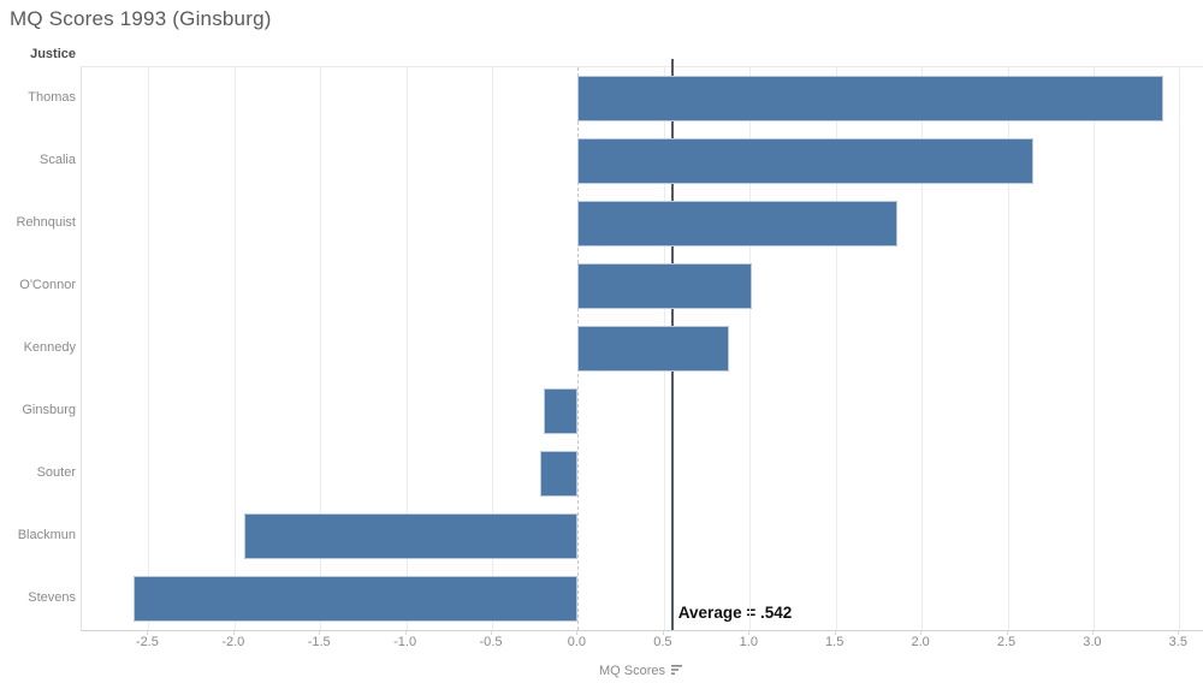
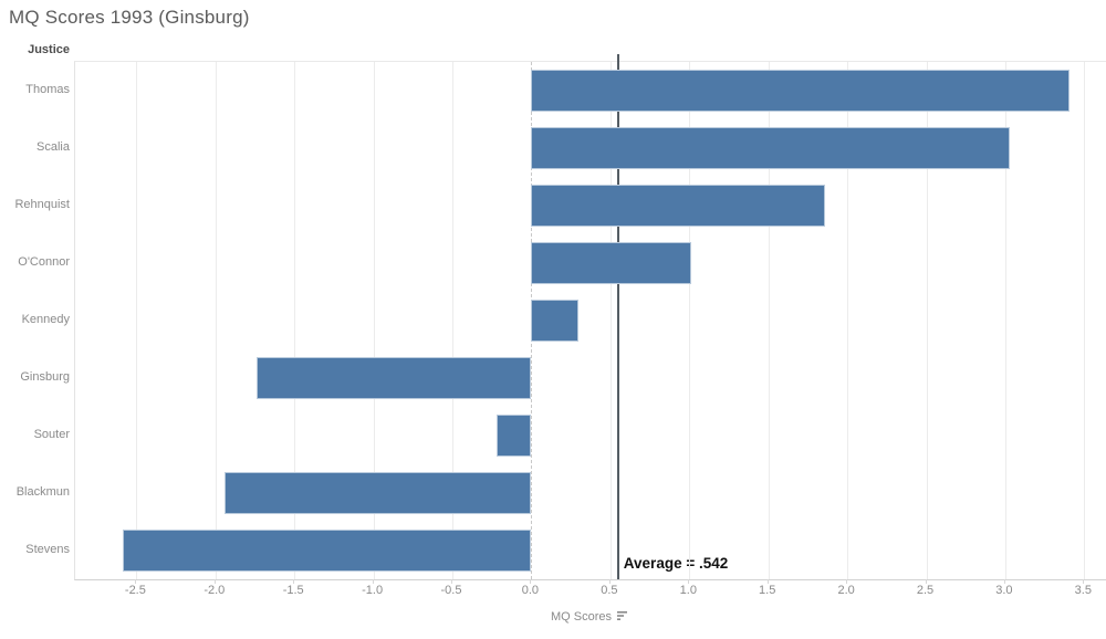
Scalia: 2.65 -> 3.03
Kennedy: 0.88 -> 0.30
Ginsburg: -0.20 -> -1.74
